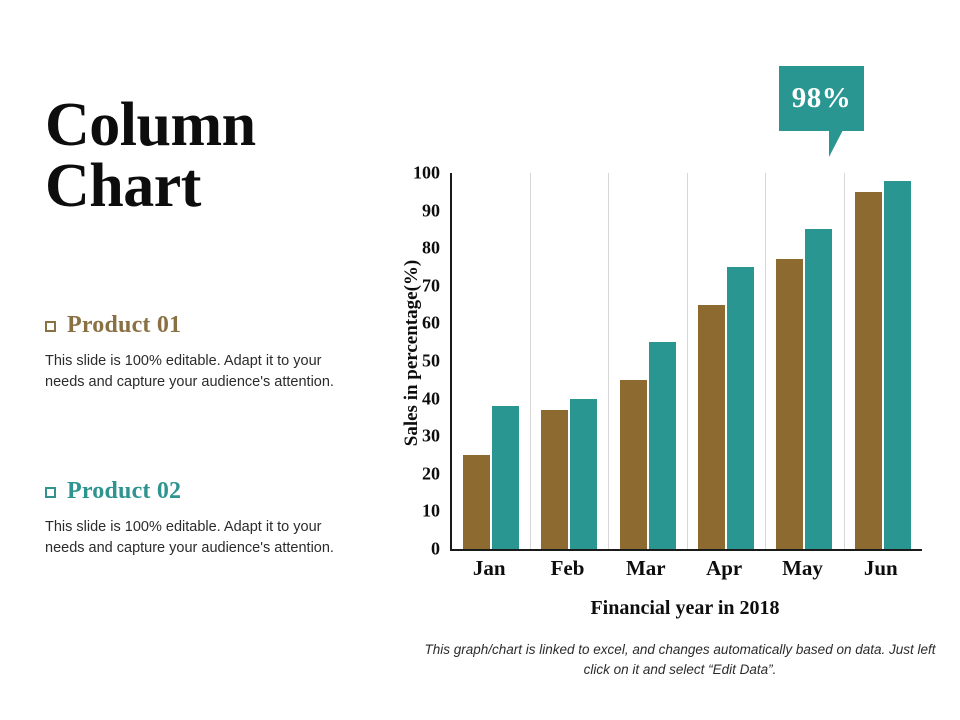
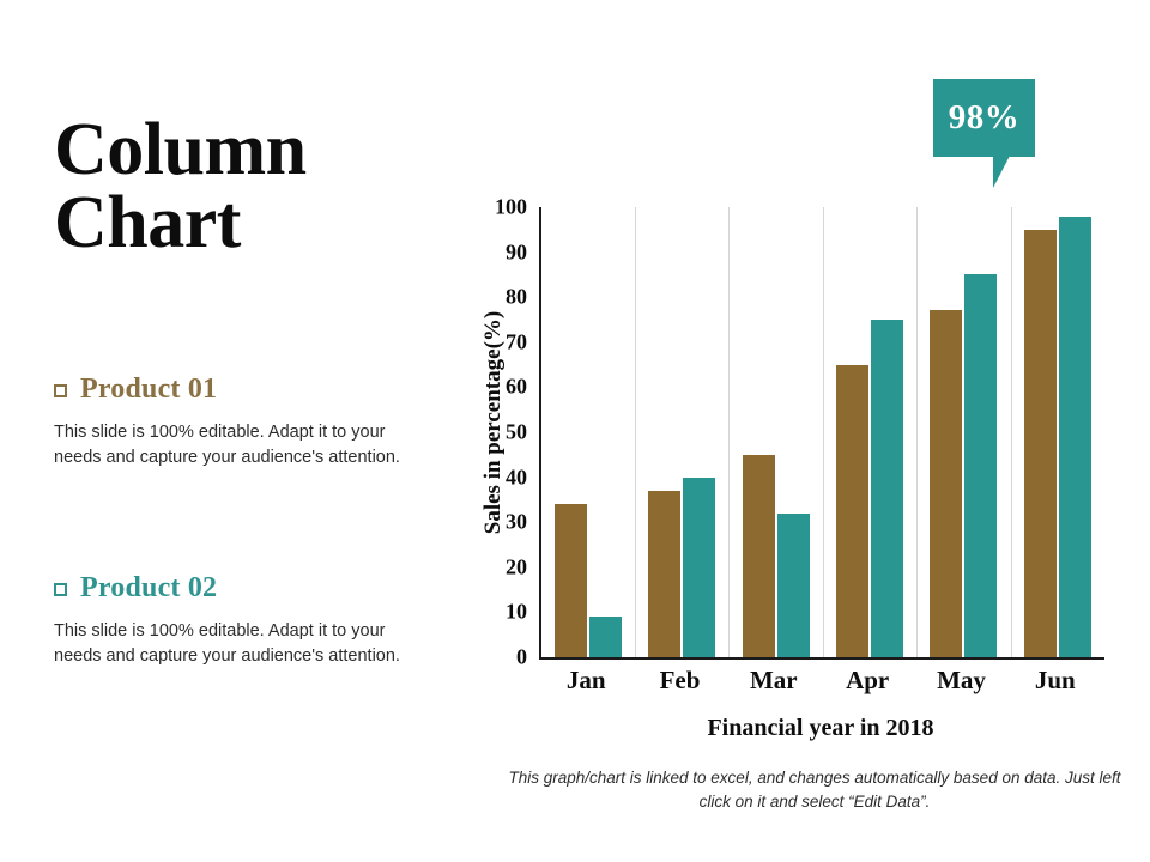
Product 01/Jan: 25 -> 34
Product 02/Jan: 38 -> 9
Product 02/Mar: 55 -> 32
